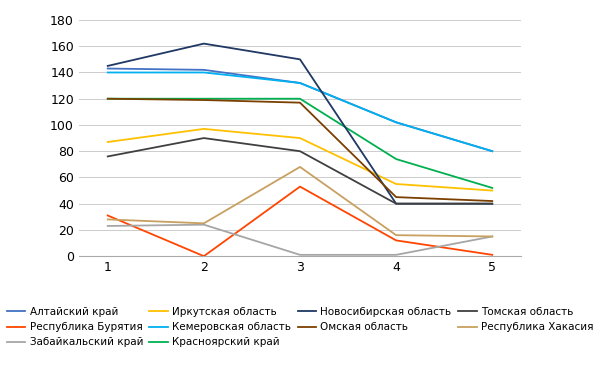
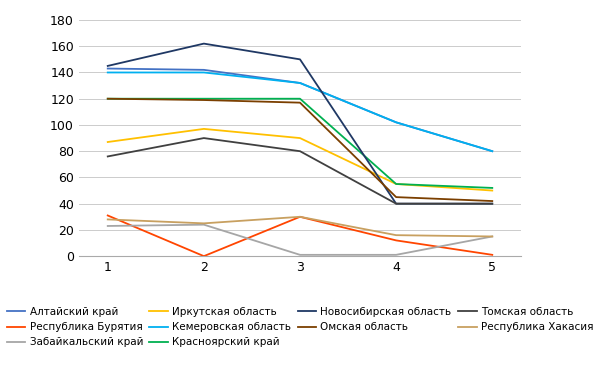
Республика Бурятия/3: 53 -> 30
Республика Хакасия/3: 68 -> 30
Красноярский край/4: 74 -> 55
